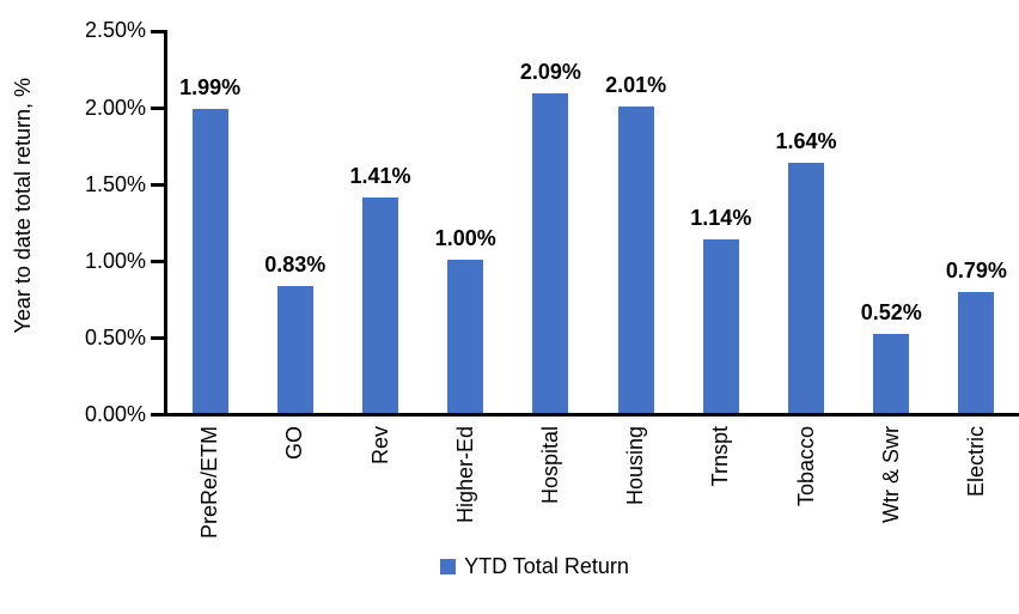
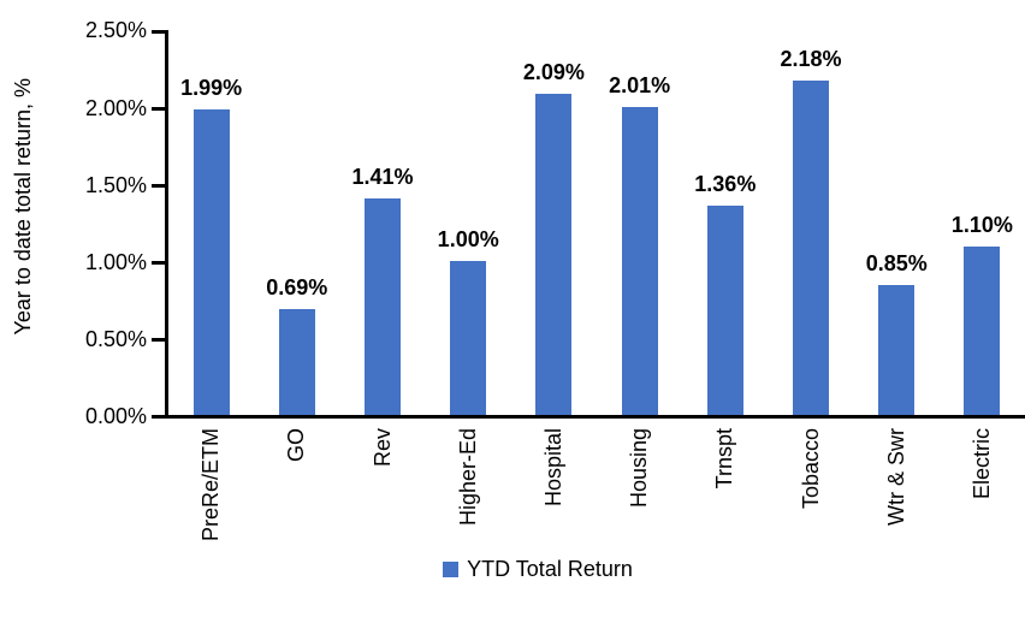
GO: 0.83% -> 0.69%
Trnspt: 1.14% -> 1.36%
Tobacco: 1.64% -> 2.18%
Wtr & Swr: 0.52% -> 0.85%
Electric: 0.79% -> 1.10%
